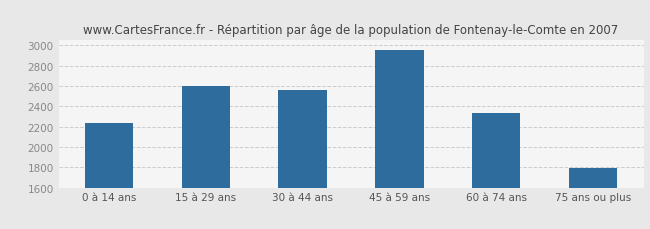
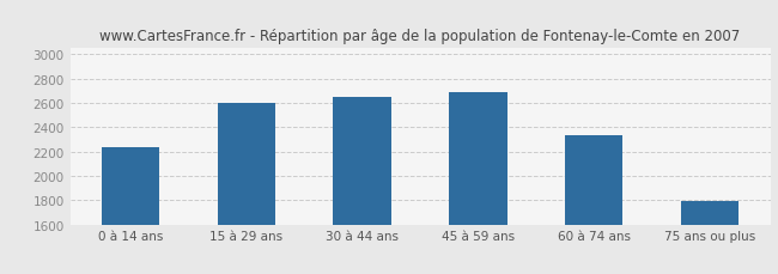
30 à 44 ans: 2560 -> 2650
45 à 59 ans: 2960 -> 2690
